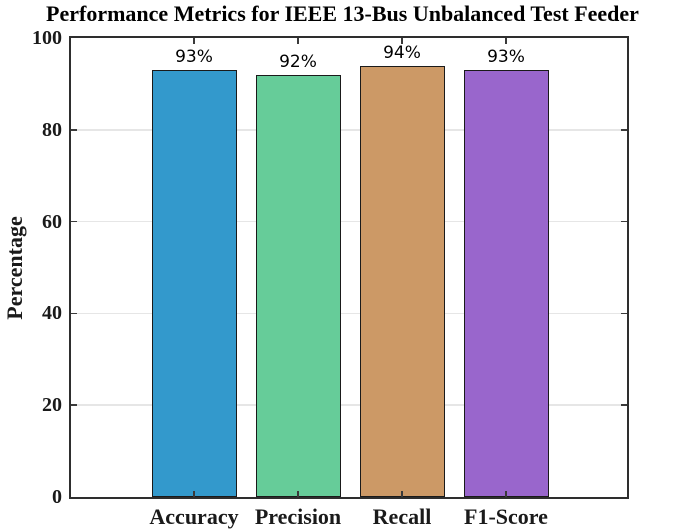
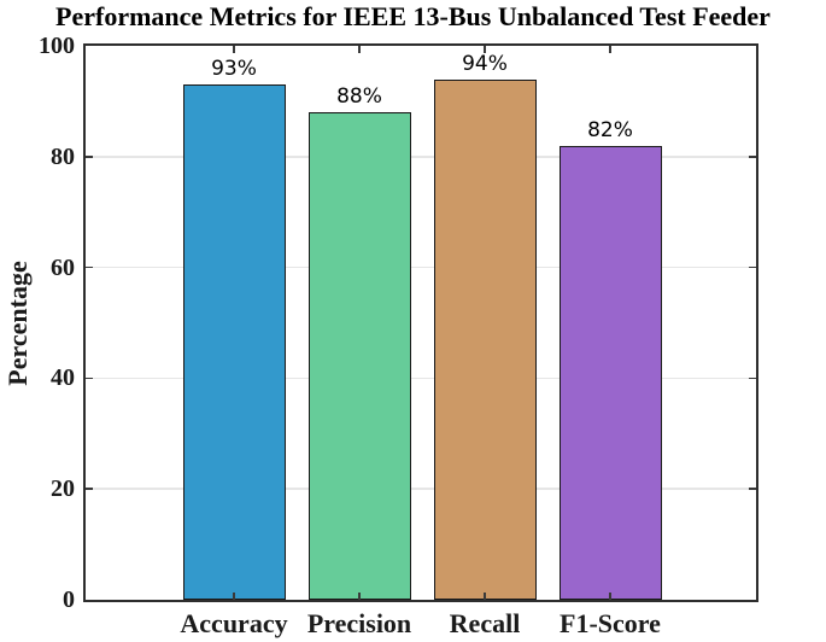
Precision: 92% -> 88%
F1-Score: 93% -> 82%
